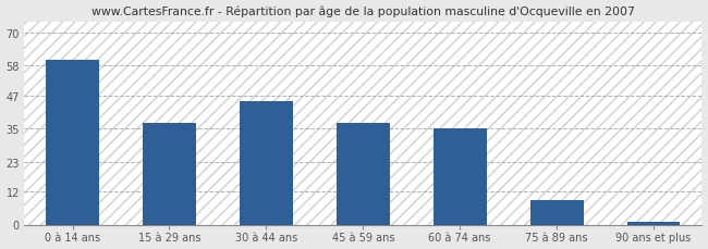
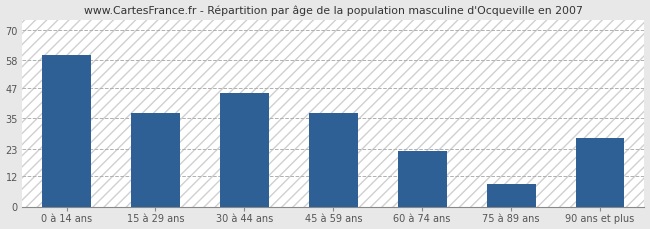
60 à 74 ans: 35 -> 22
90 ans et plus: 1 -> 27
